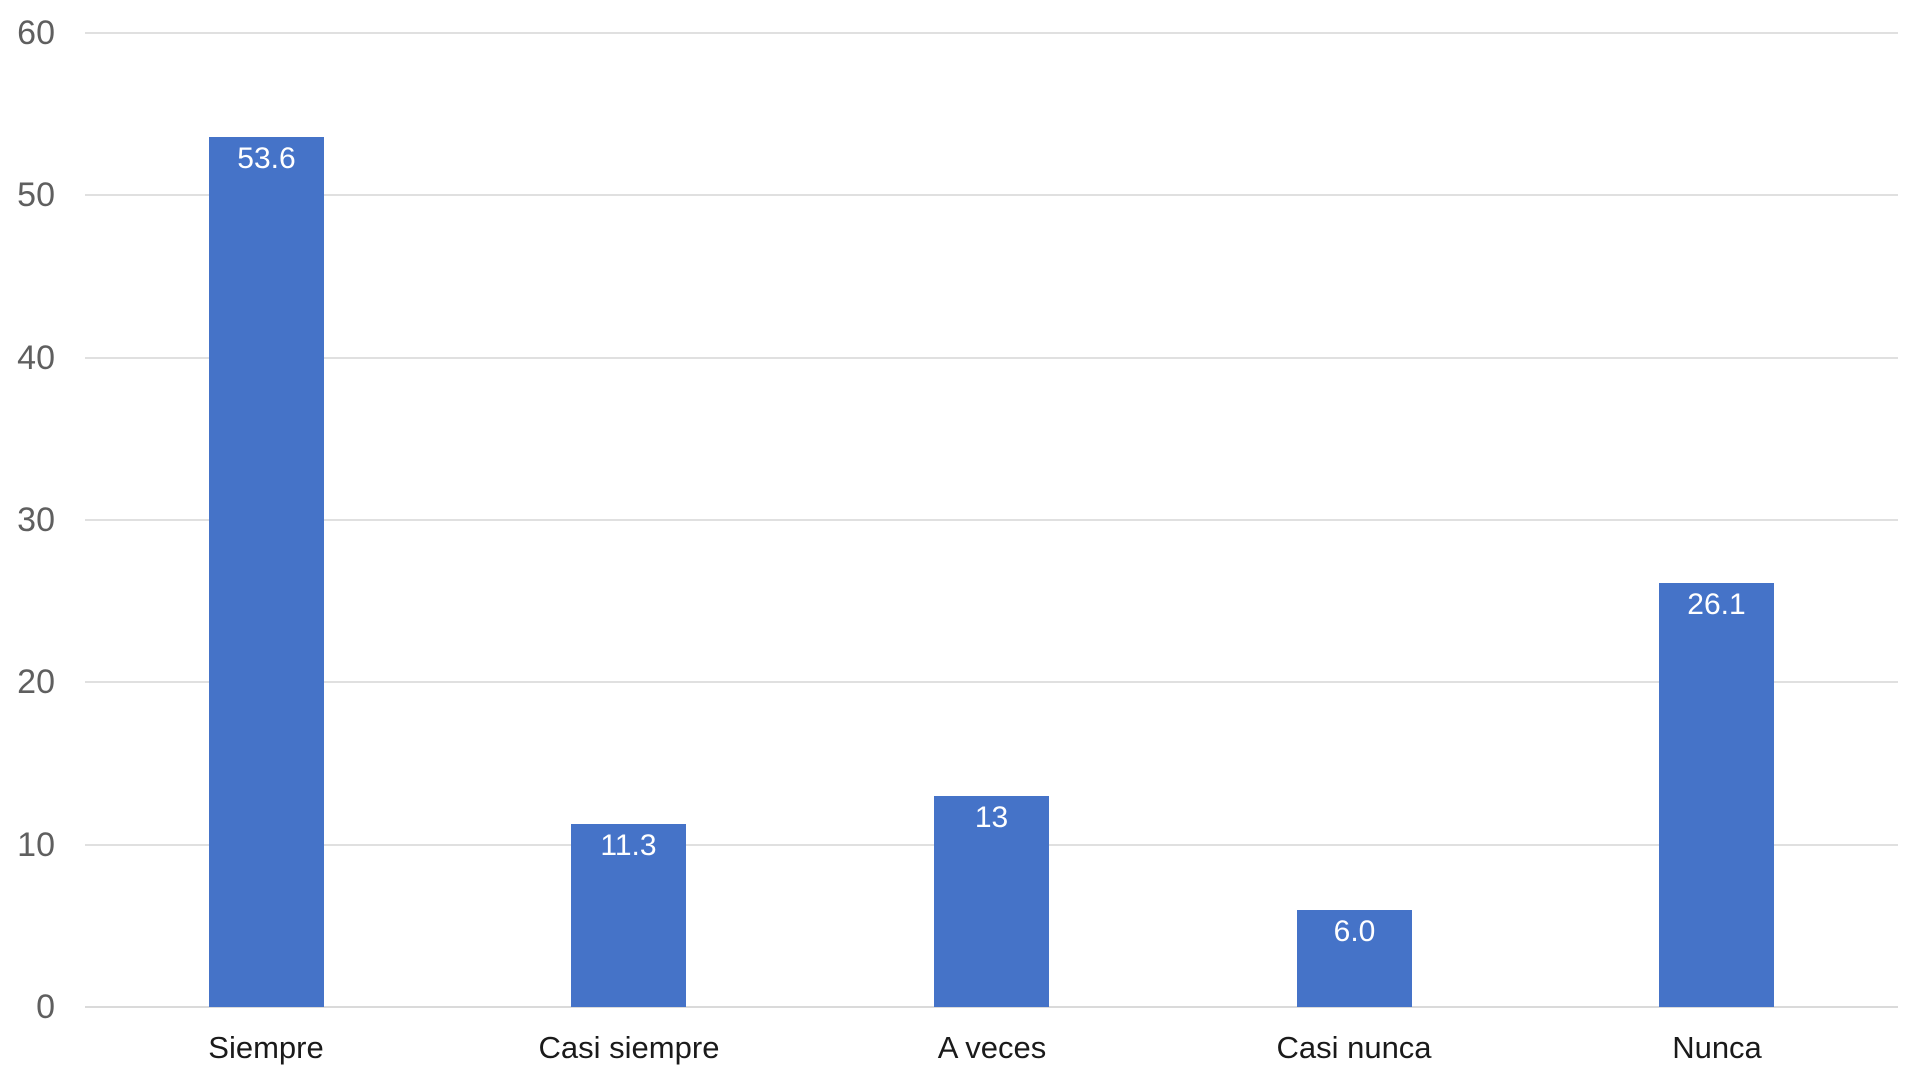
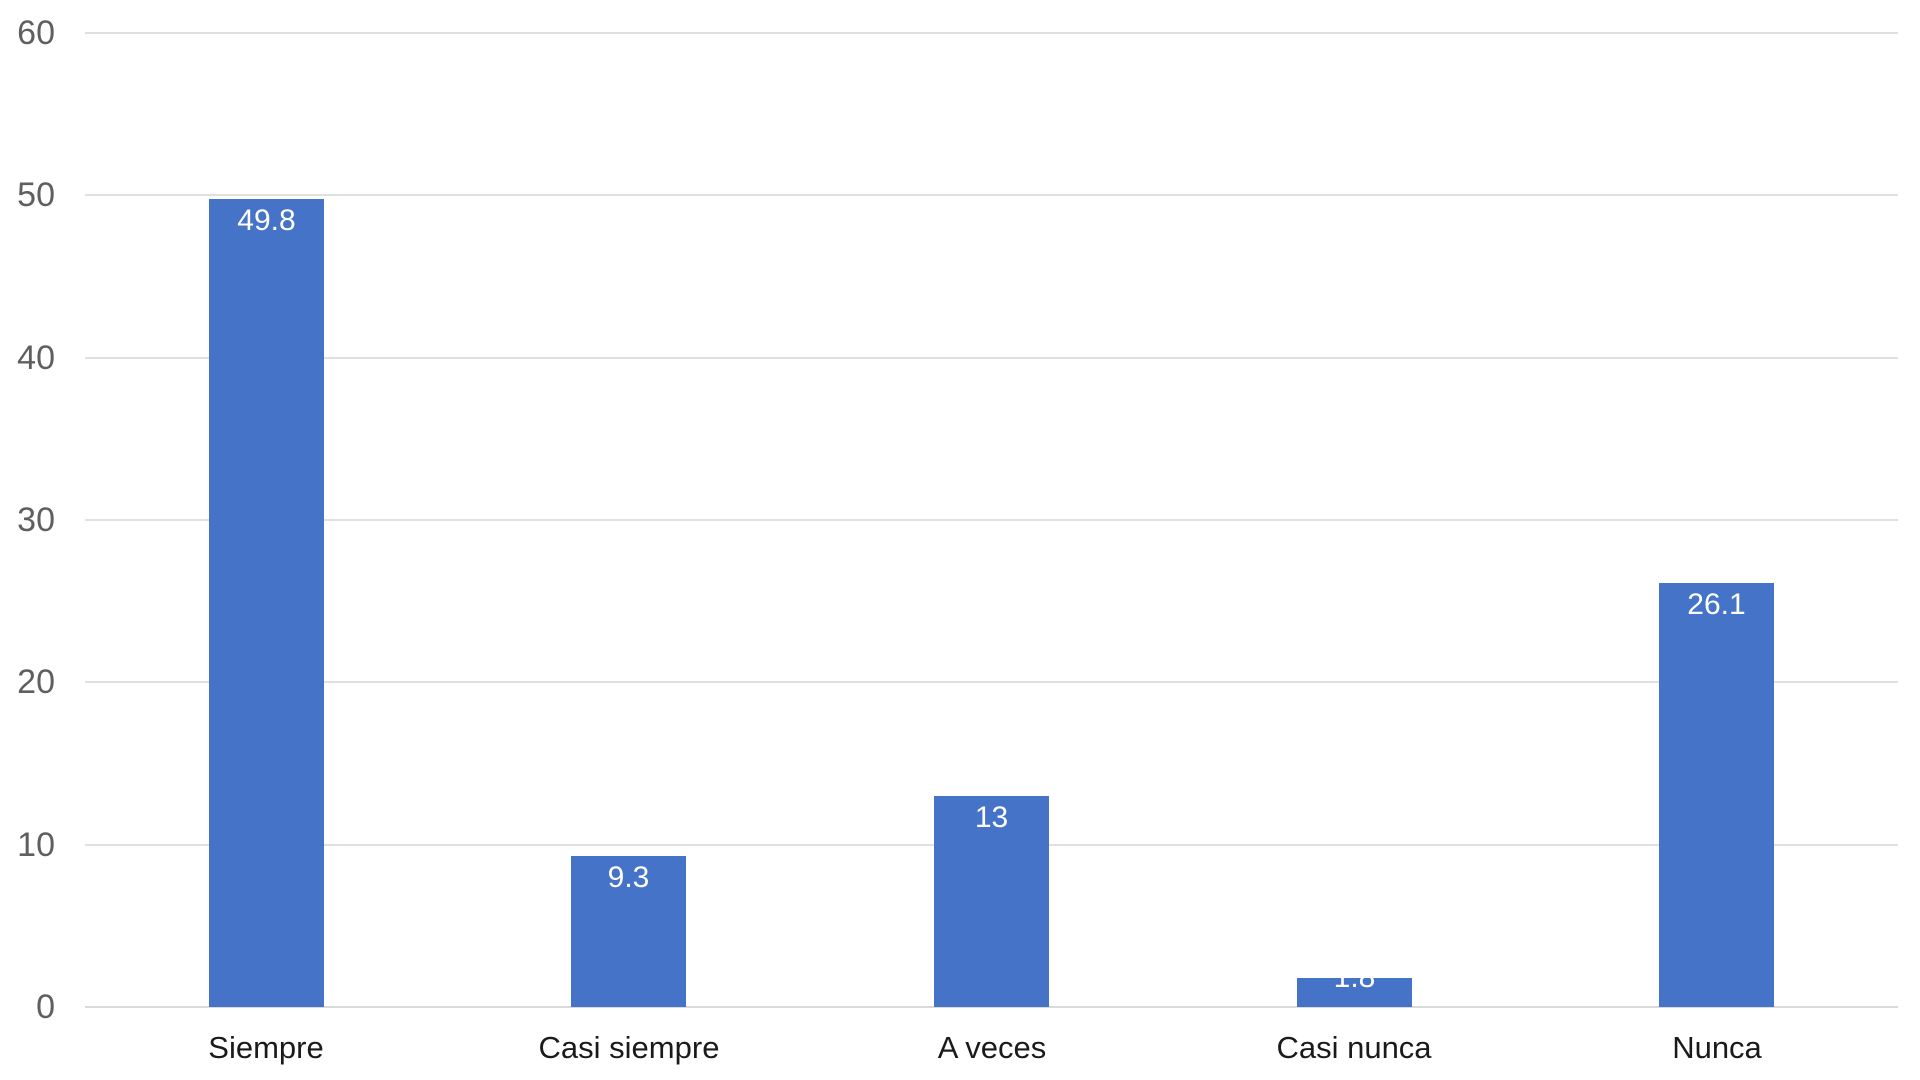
Siempre: 53.6 -> 49.8
Casi siempre: 11.3 -> 9.3
Casi nunca: 6.0 -> 1.8
